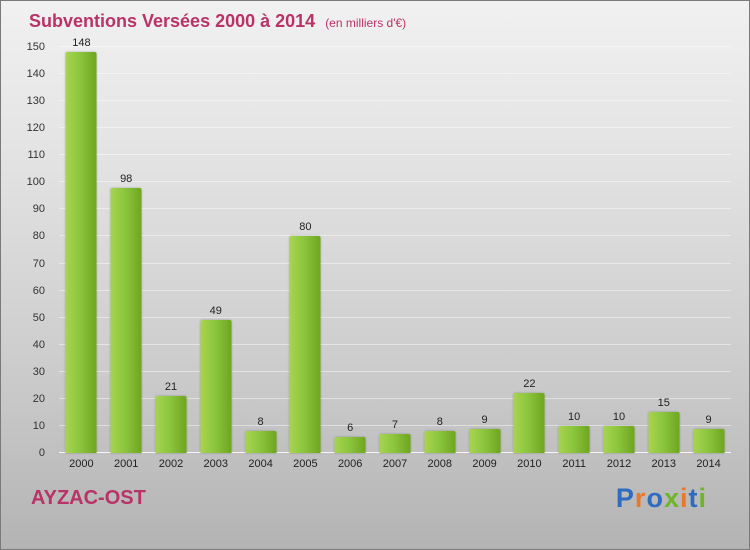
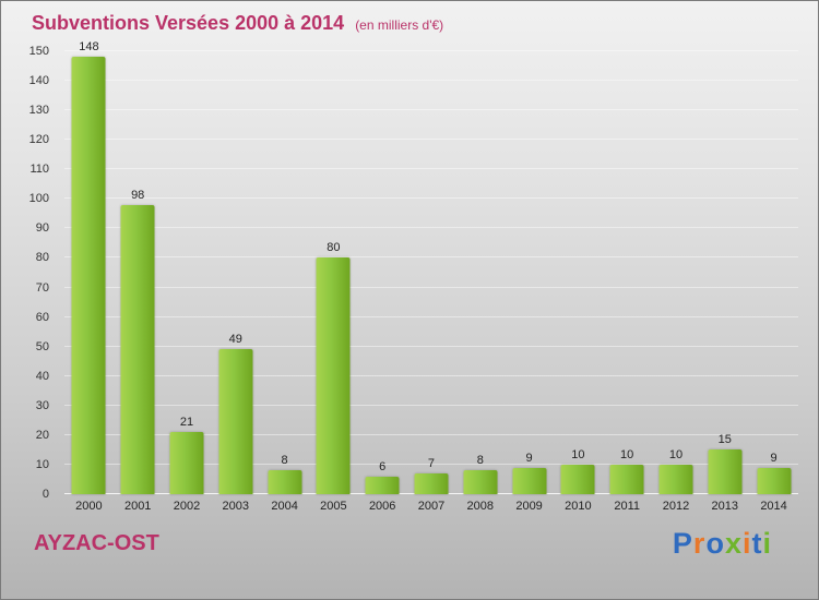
2010: 22 -> 10
